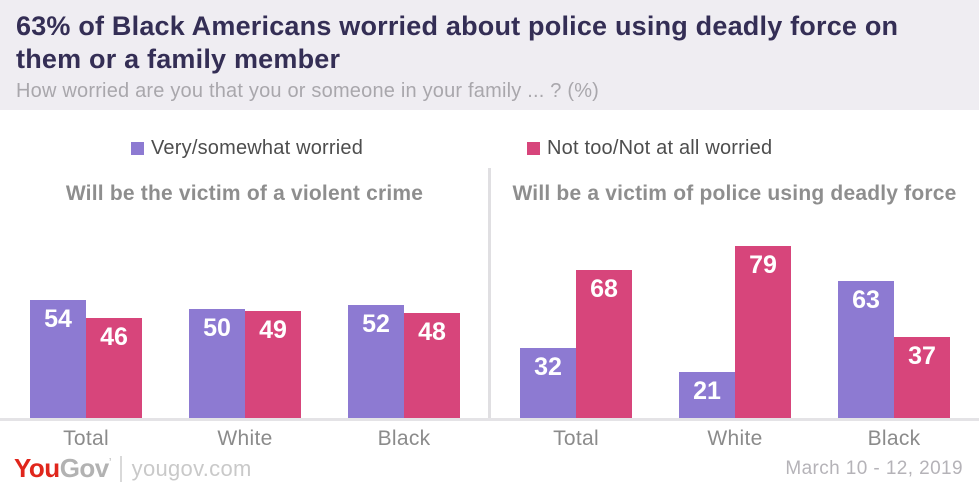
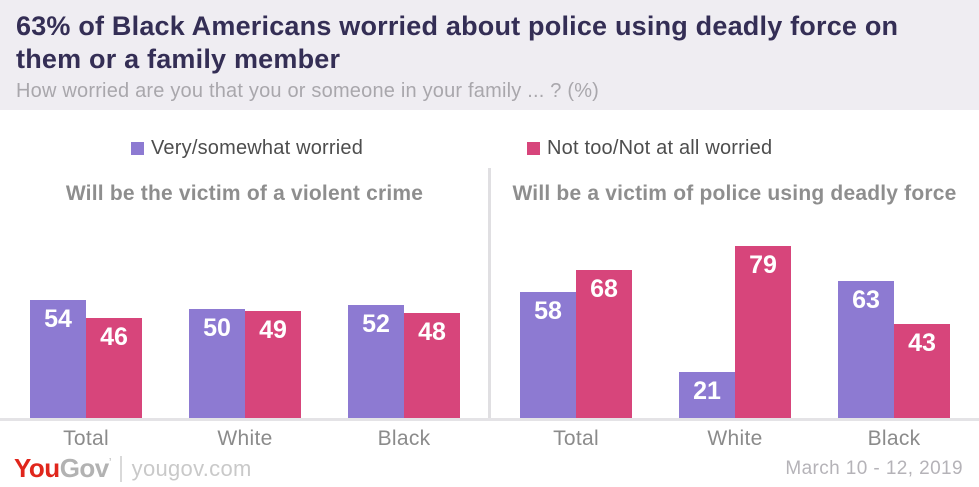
Will be a victim of police using deadly force/Very/somewhat worried/Total: 32 -> 58
Will be a victim of police using deadly force/Not too/Not at all worried/Black: 37 -> 43
